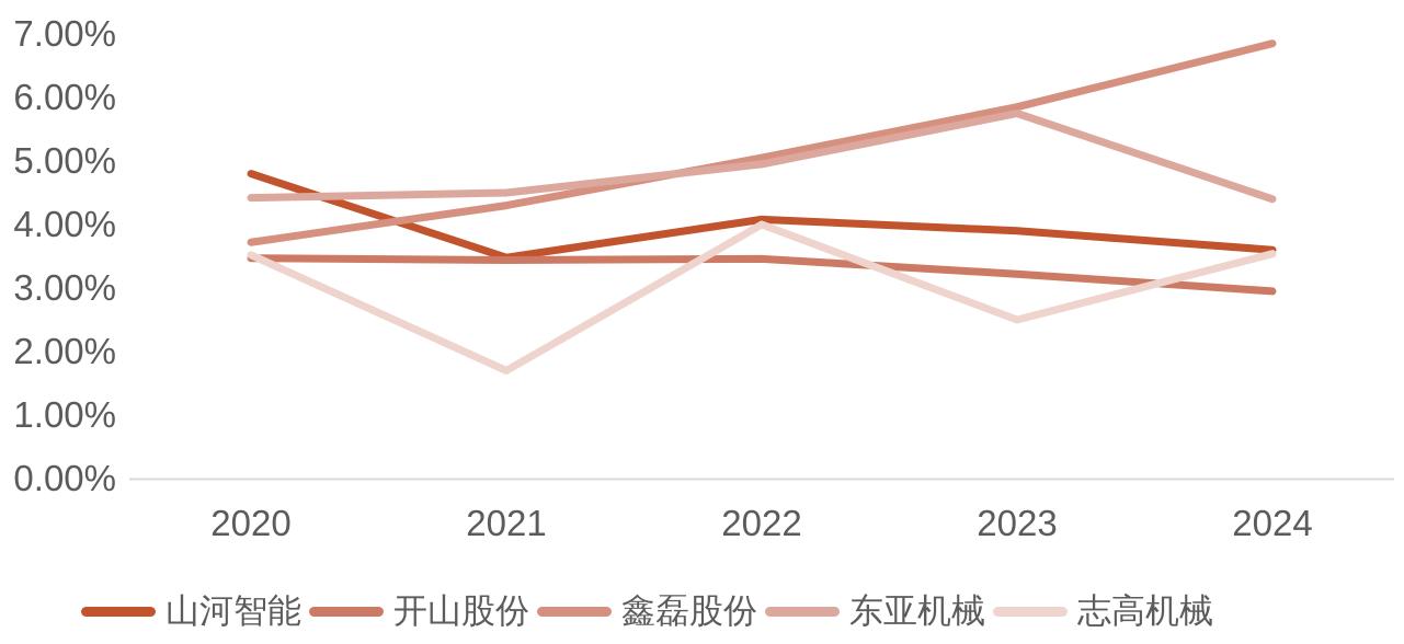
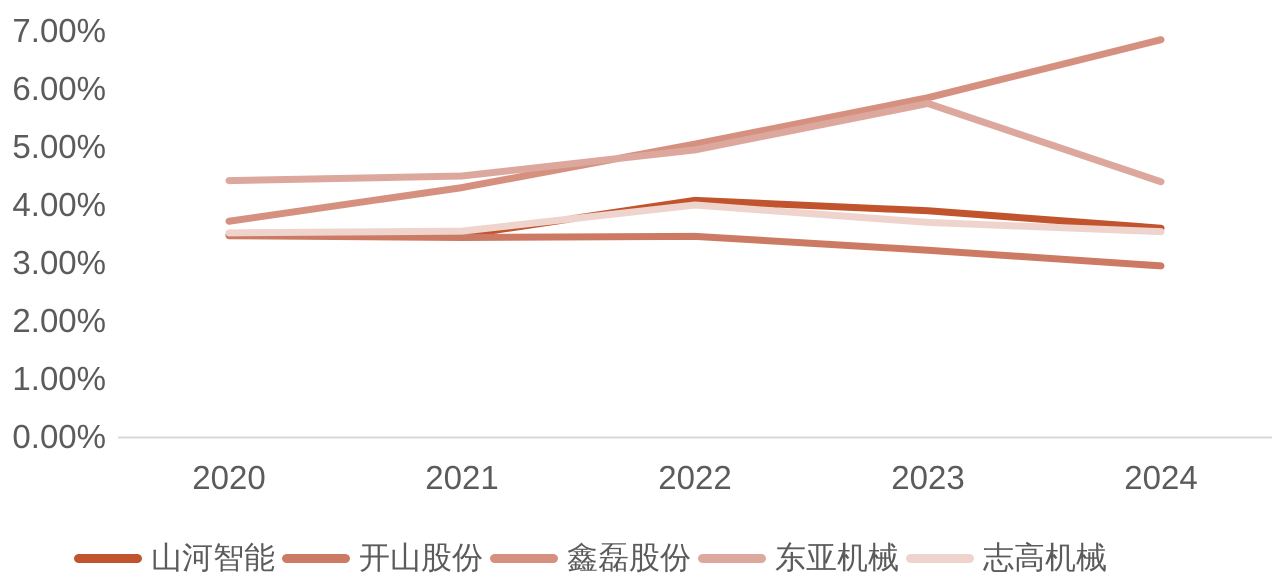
山河智能/2020: 4.8% -> 3.5%
志高机械/2021: 1.7% -> 3.5%
志高机械/2023: 2.5% -> 3.7%
